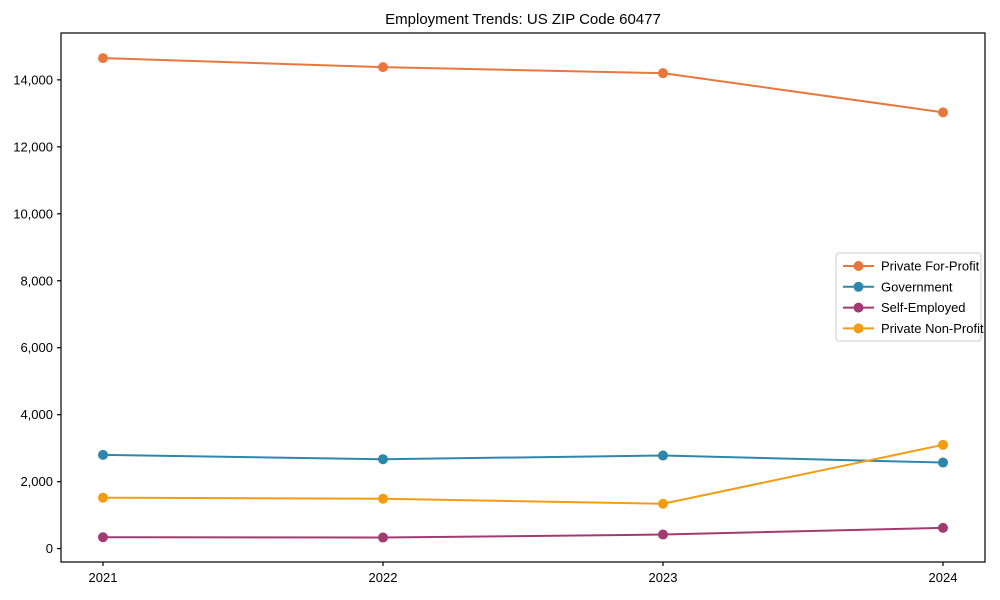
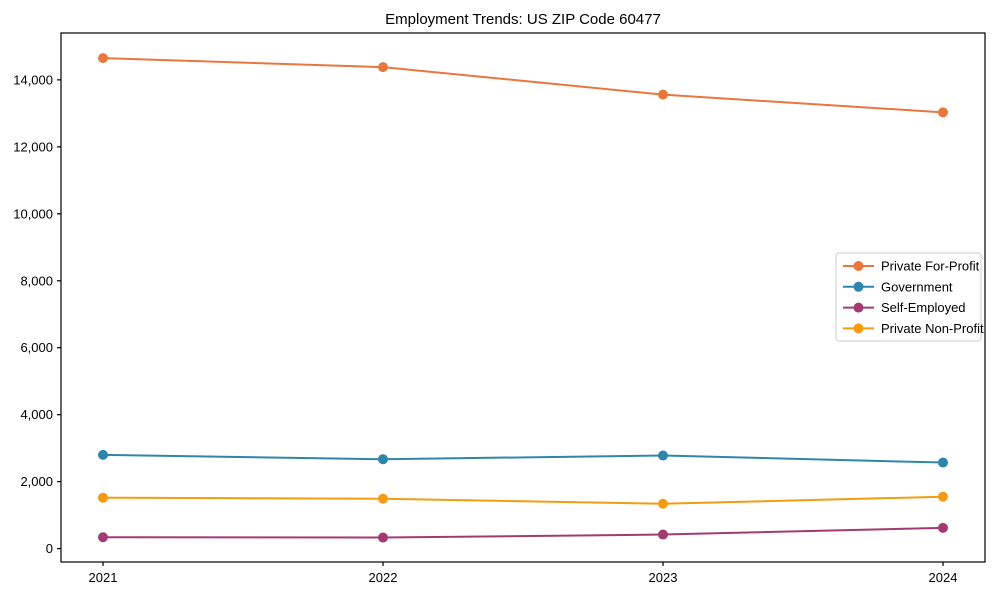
Private For-Profit/2023: 14200 -> 13600
Private Non-Profit/2024: 3100 -> 1600
